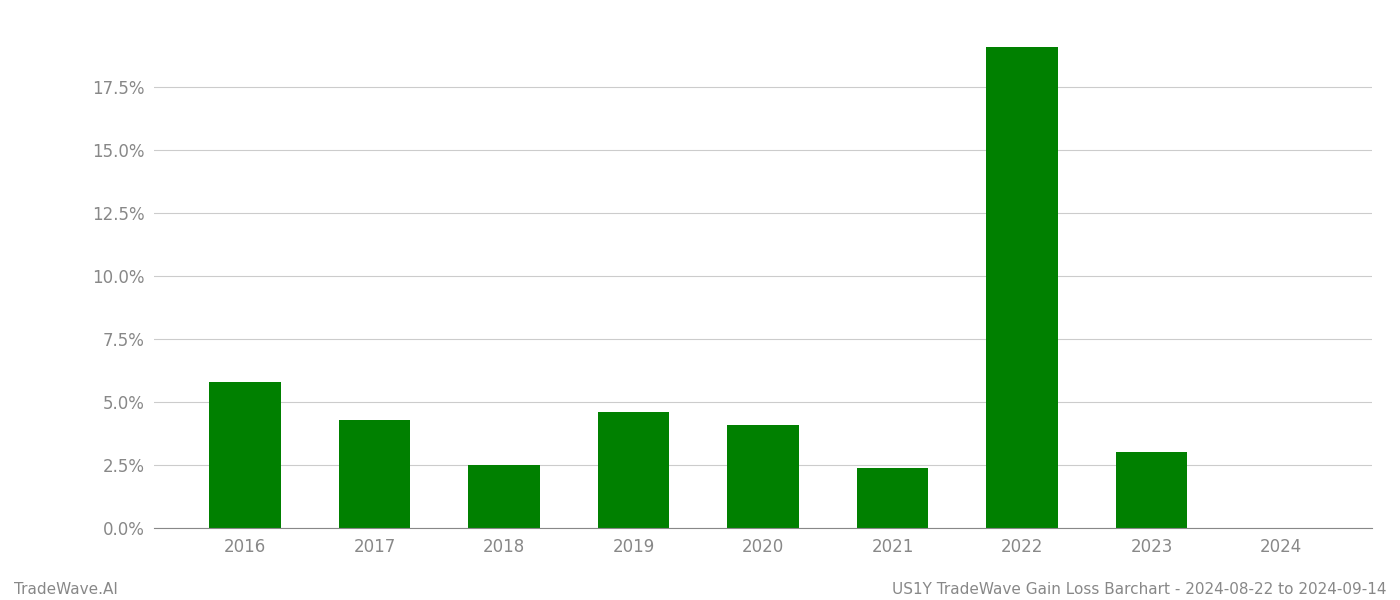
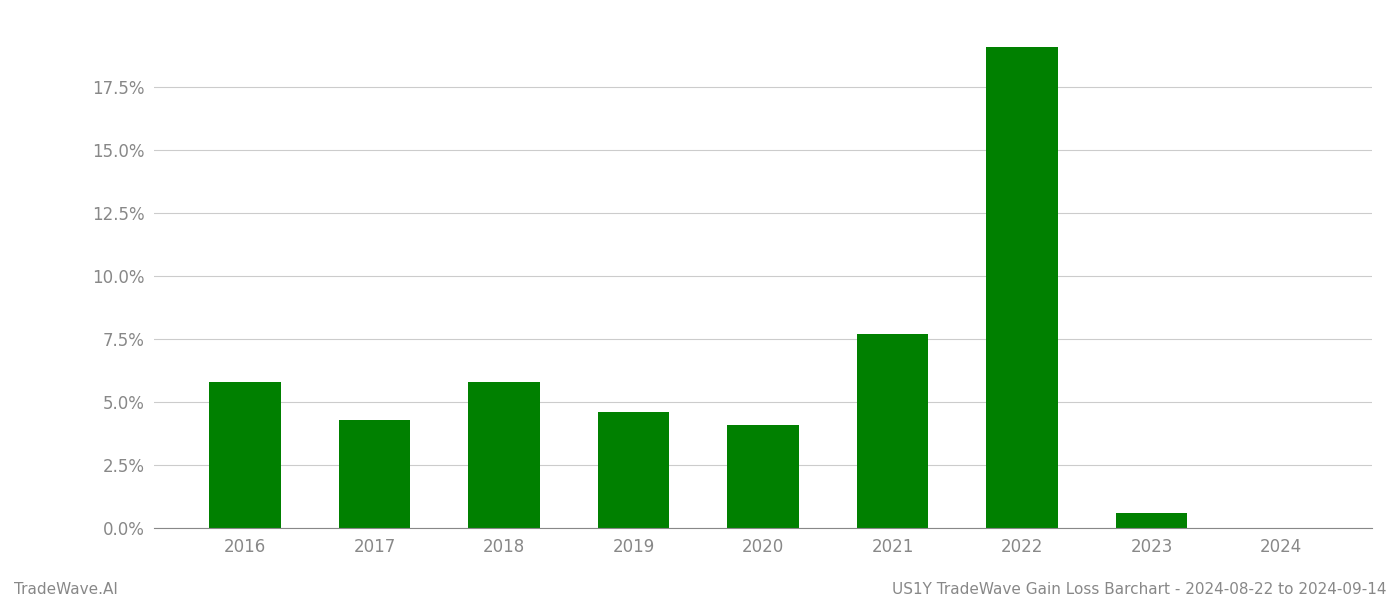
2018: 2.5% -> 5.8%
2021: 2.4% -> 7.7%
2023: 3.0% -> 0.6%
